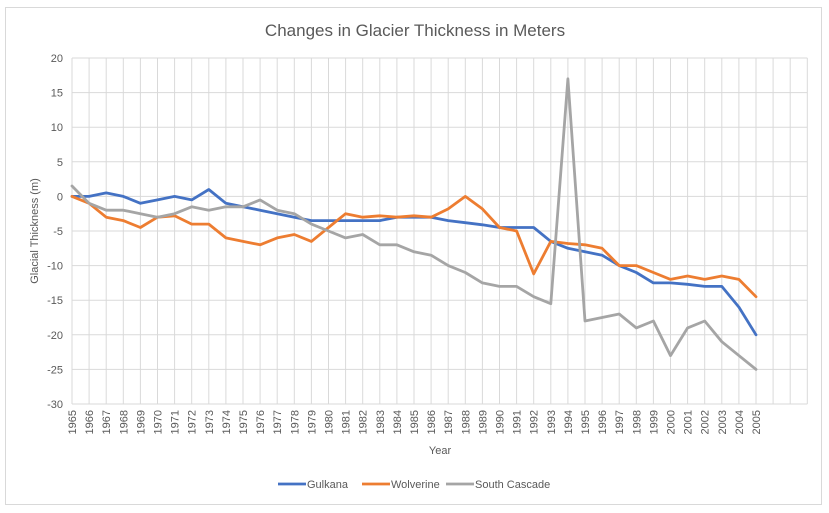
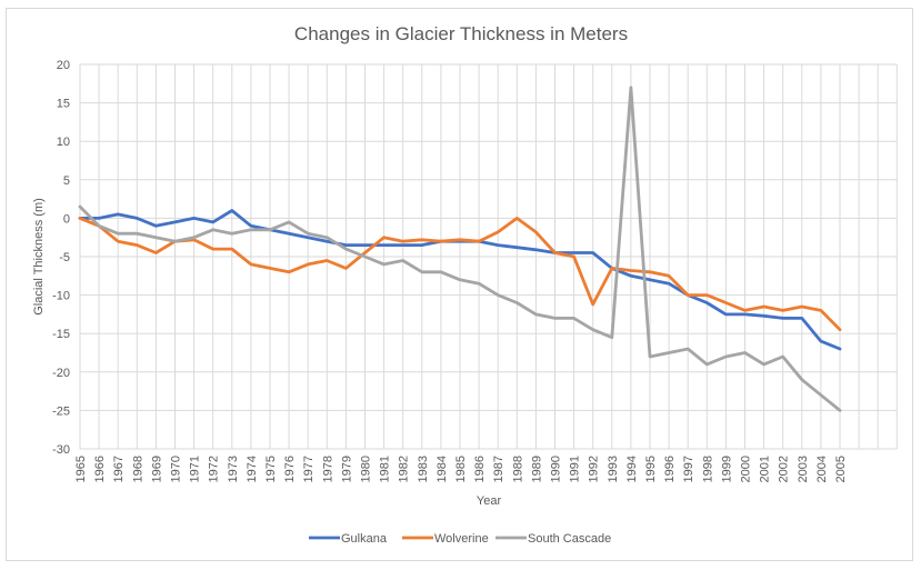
South Cascade/2000: -23 -> -18
Gulkana/2005: -20 -> -17
